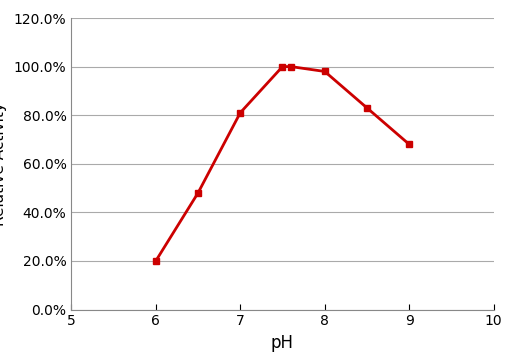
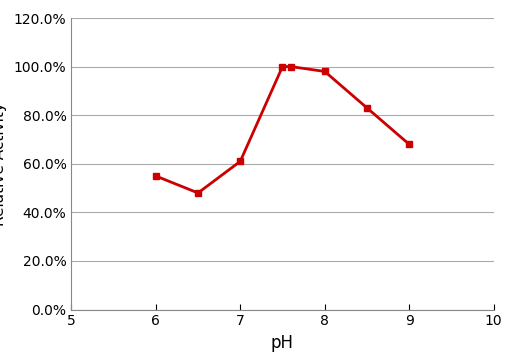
6: 20% -> 55%
7: 81% -> 61%
